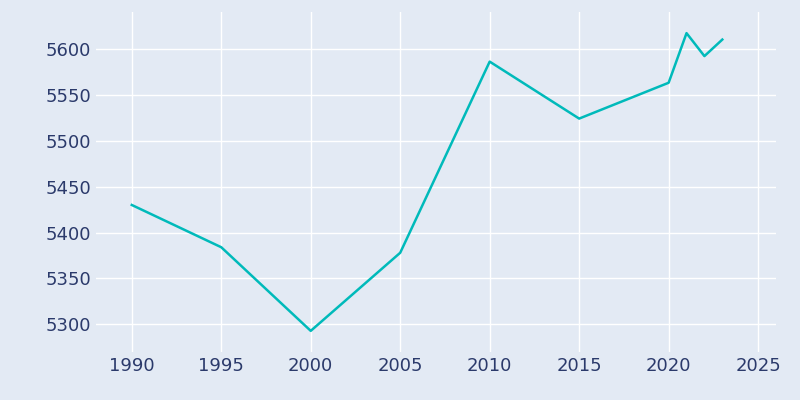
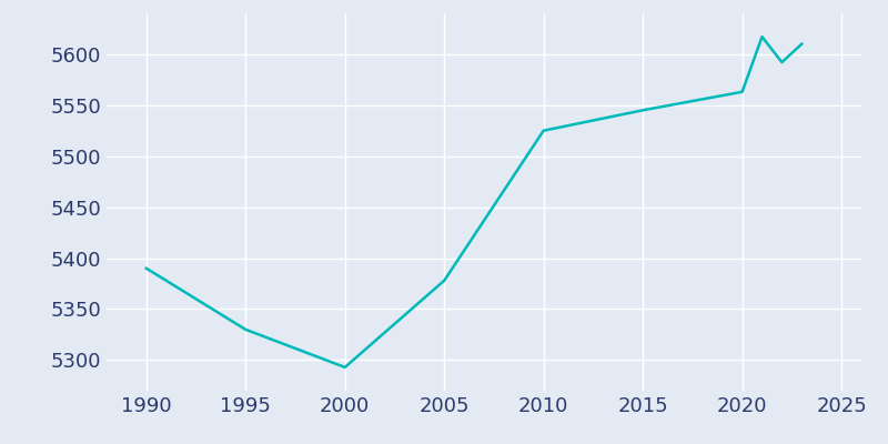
1990: 5430 -> 5390
1995: 5384 -> 5330
2010: 5586 -> 5525
2015: 5524 -> 5545
